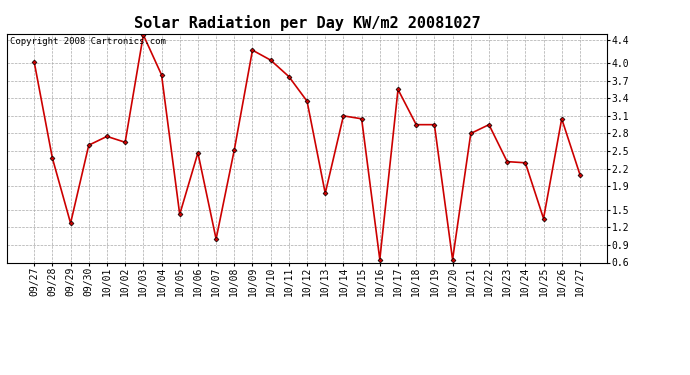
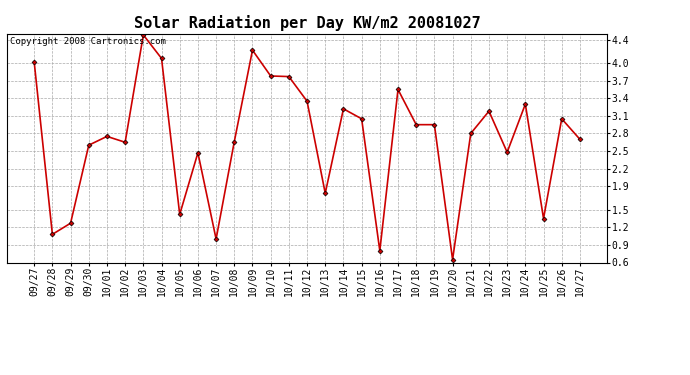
09/28: 2.38 -> 1.08
10/04: 3.80 -> 4.08
10/08: 2.52 -> 2.66
10/10: 4.05 -> 3.78
10/14: 3.10 -> 3.22
10/16: 0.65 -> 0.80
10/22: 2.95 -> 3.18
10/23: 2.32 -> 2.48
10/24: 2.30 -> 3.30
10/27: 2.10 -> 2.70
